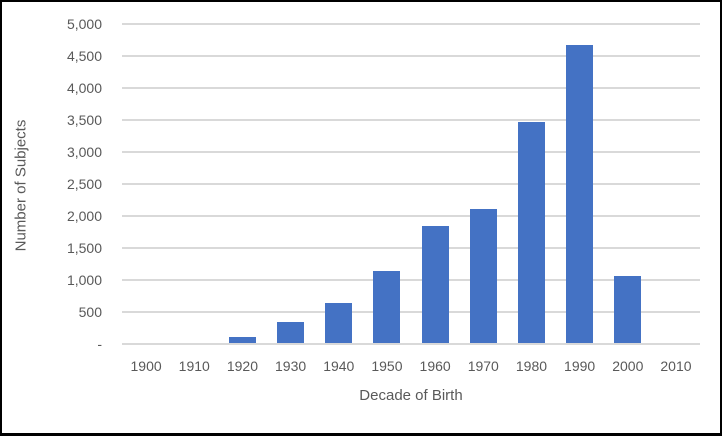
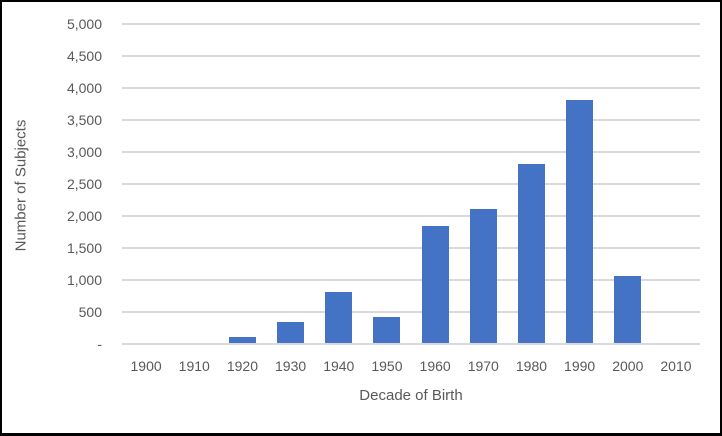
1940: 600 -> 800
1950: 1100 -> 400
1980: 3400 -> 2800
1990: 4600 -> 3800
